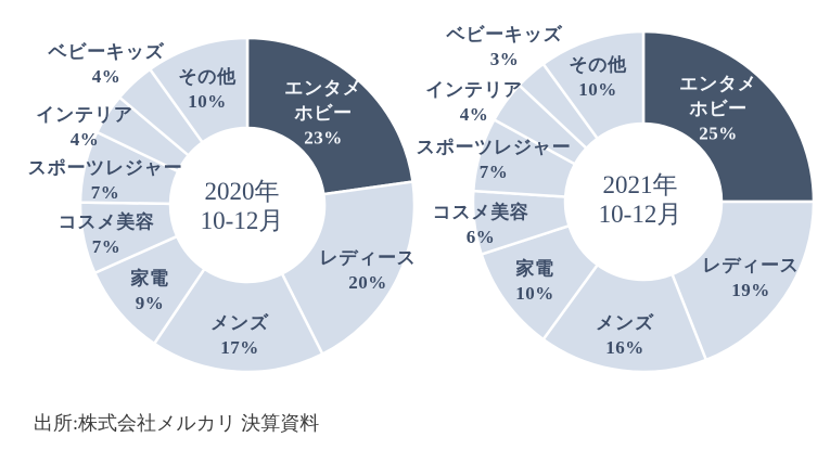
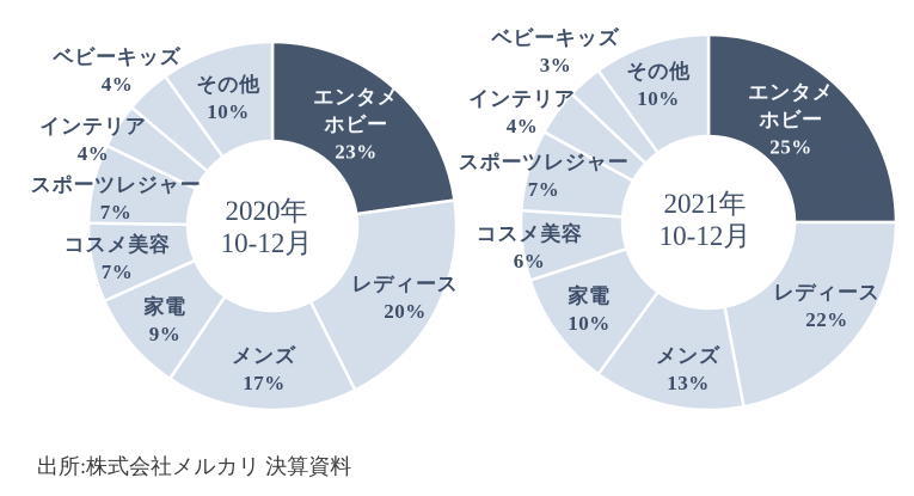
2021年10-12月/レディース: 19% -> 22%
2021年10-12月/メンズ: 16% -> 13%
